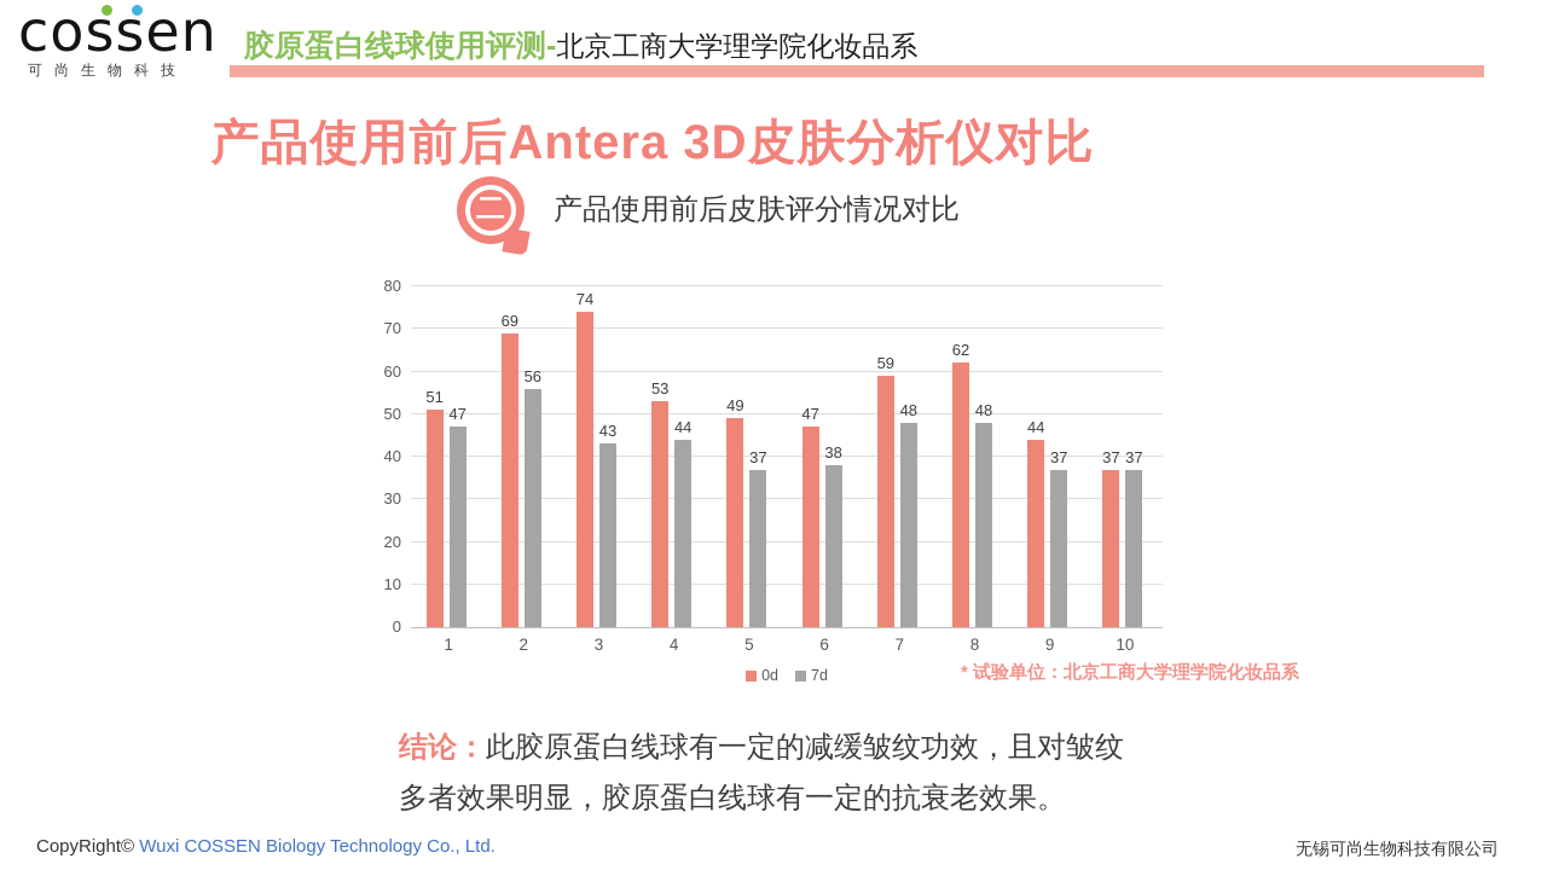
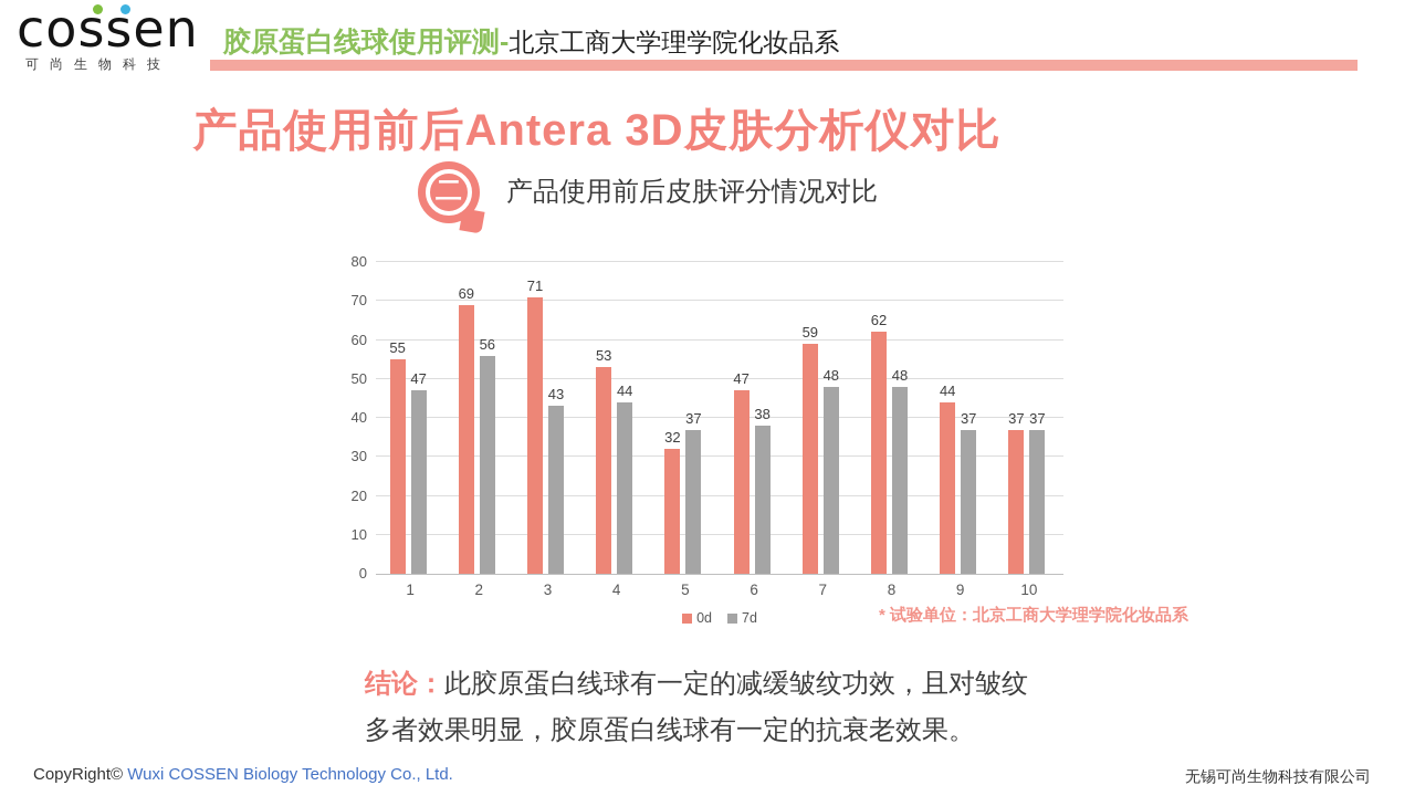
0d/1: 51 -> 55
0d/3: 74 -> 71
0d/5: 49 -> 32
